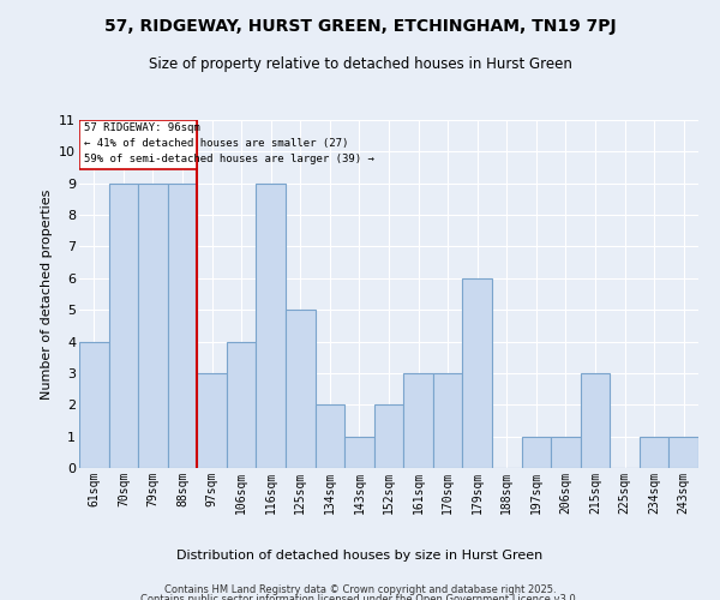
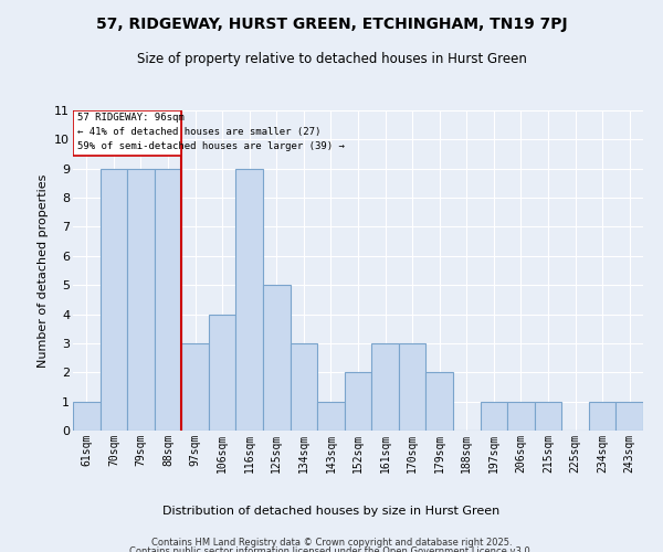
61sqm: 4 -> 1
134sqm: 2 -> 3
179sqm: 6 -> 2
215sqm: 3 -> 1
